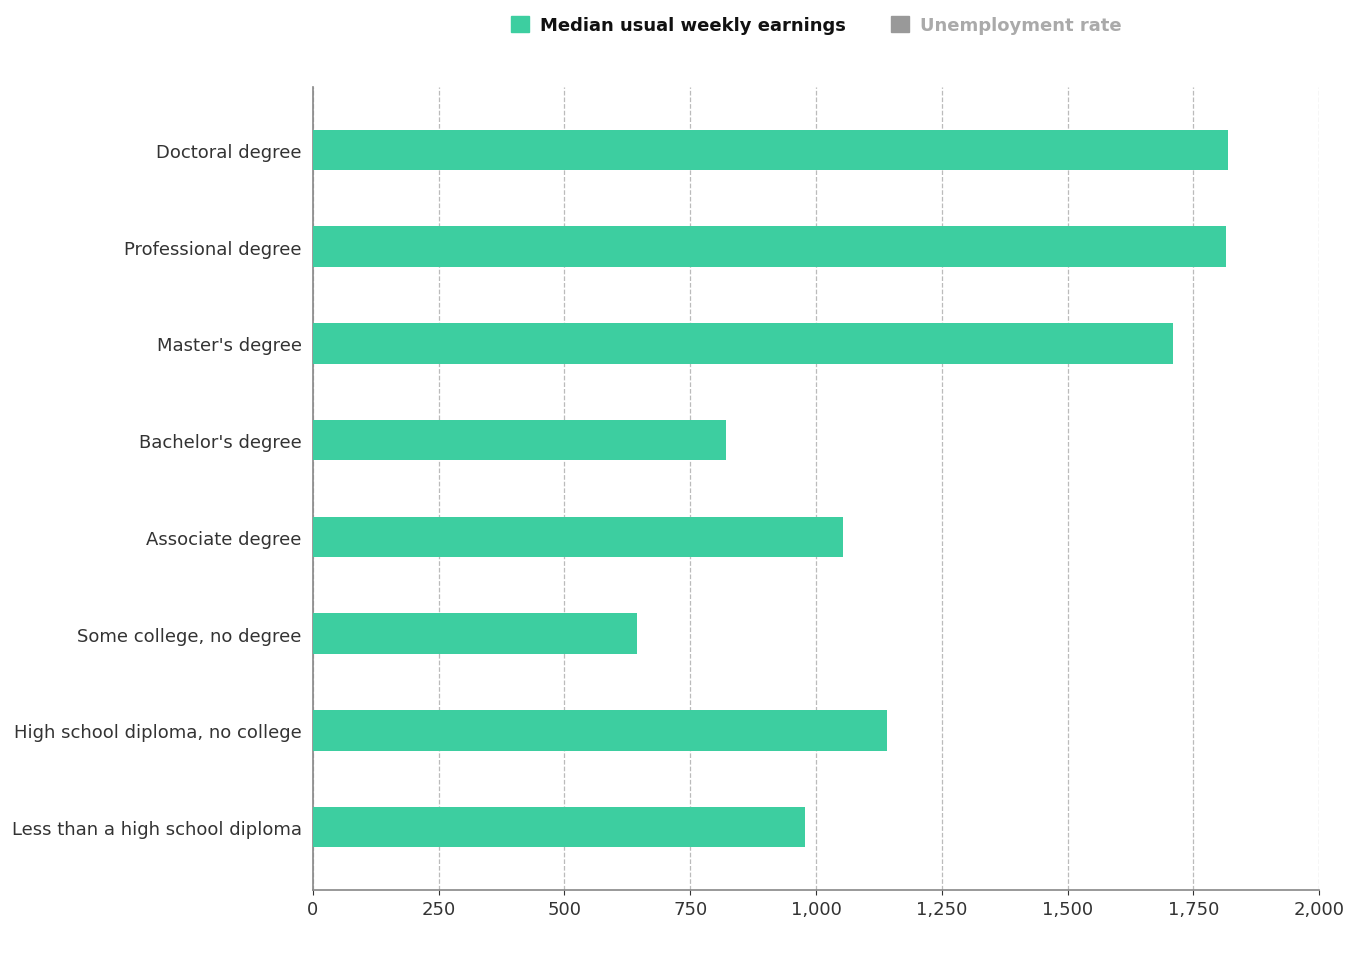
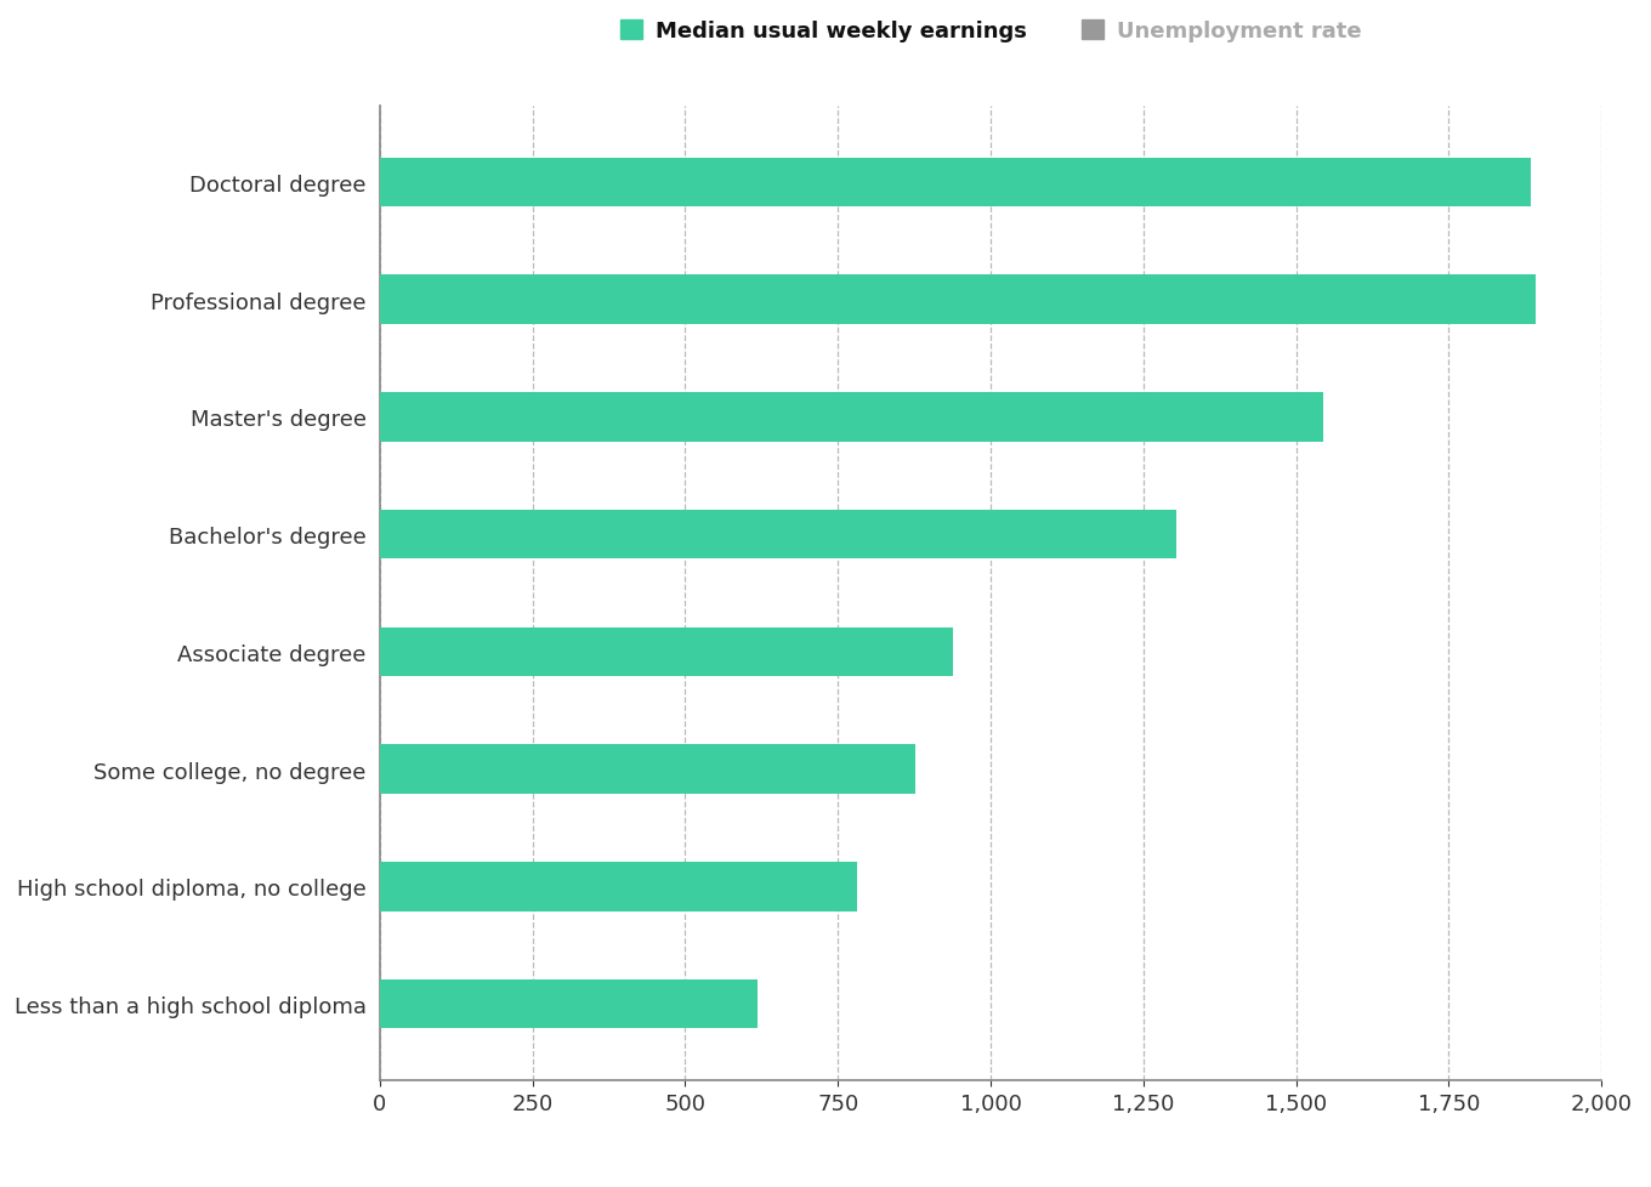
Doctoral degree: 1,818 -> 1,885
Professional degree: 1,814 -> 1,893
Master's degree: 1,710 -> 1,545
Bachelor's degree: 822 -> 1,305
Associate degree: 1,054 -> 938
Some college, no degree: 644 -> 877
High school diploma, no college: 1,142 -> 781
Less than a high school diploma: 978 -> 619
